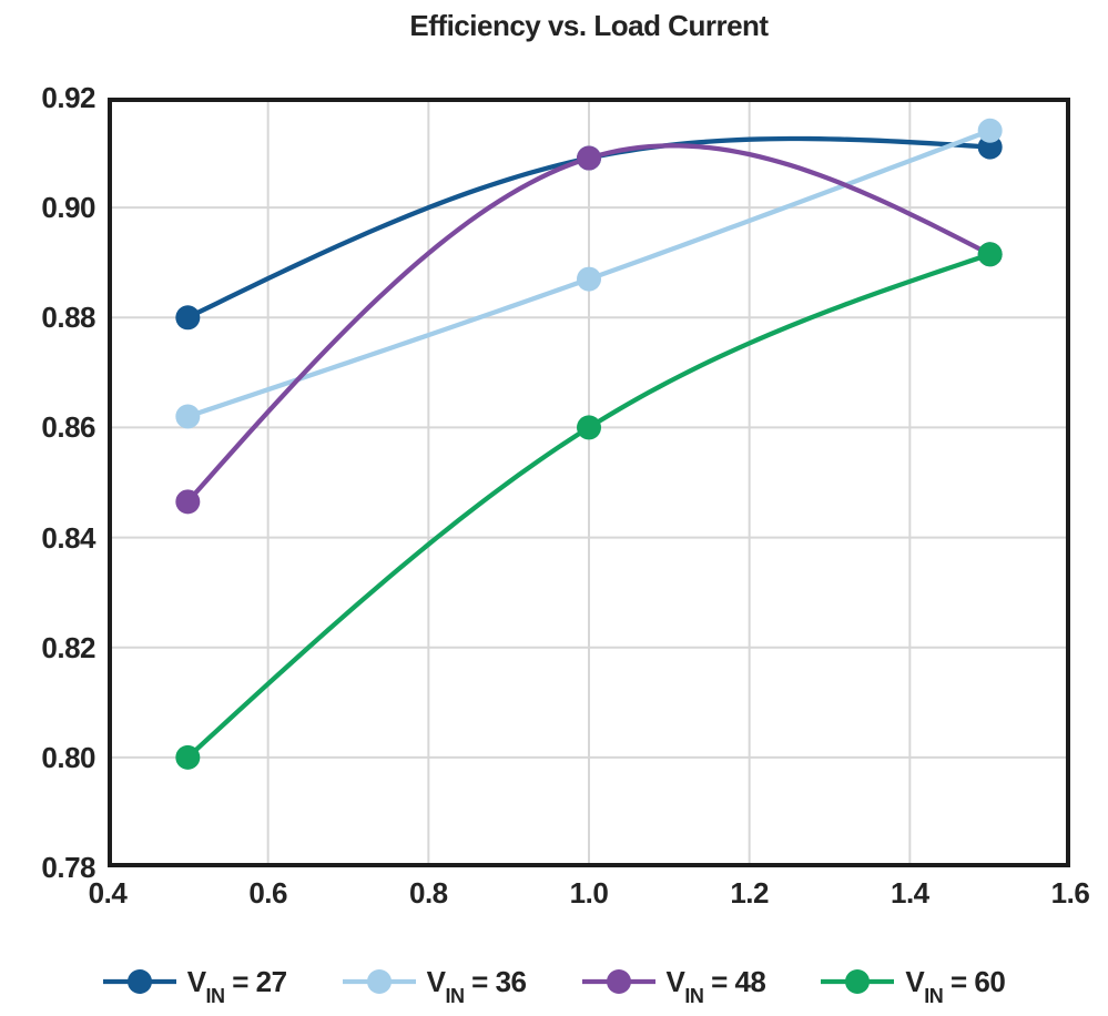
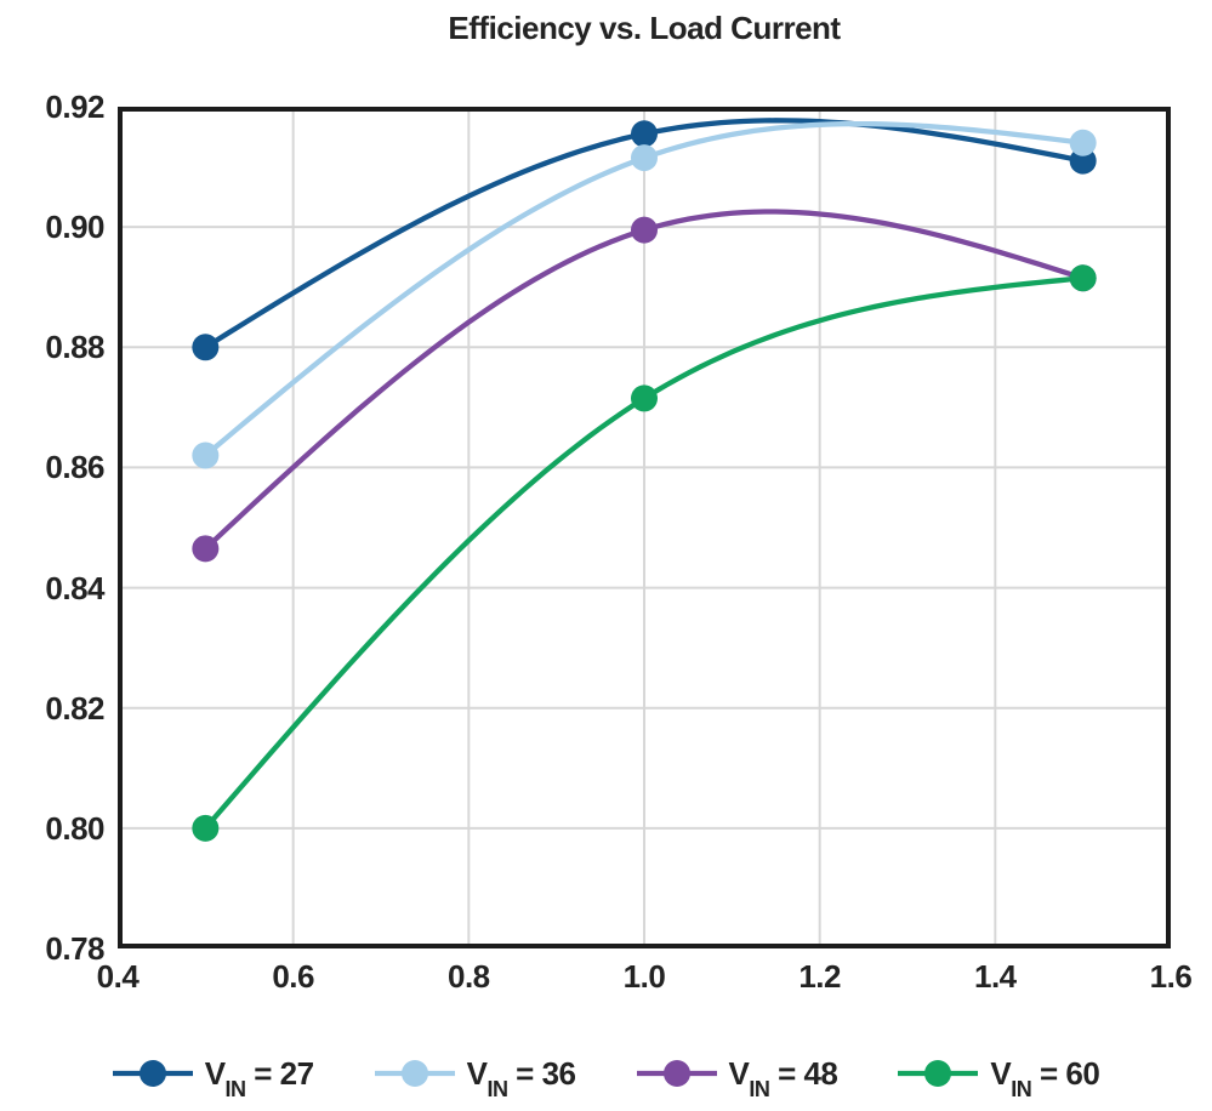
VIN = 27/1.0: 0.909 -> 0.915
VIN = 36/1.0: 0.887 -> 0.911
VIN = 48/1.0: 0.909 -> 0.899
VIN = 60/1.0: 0.860 -> 0.872
